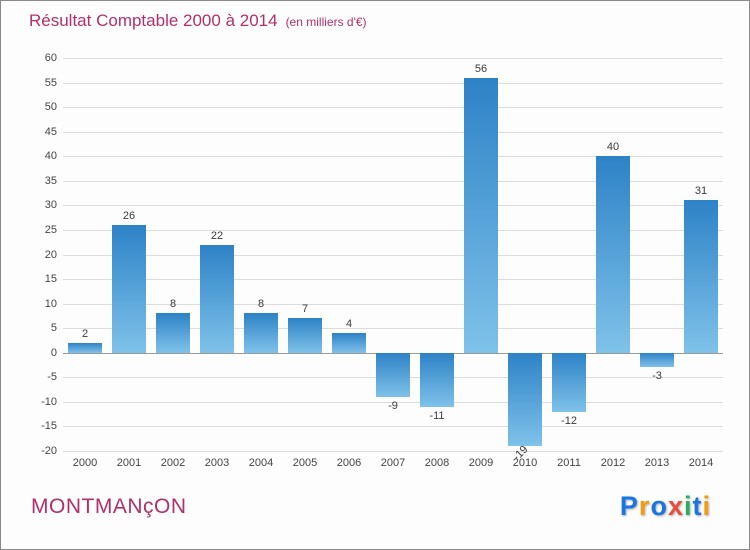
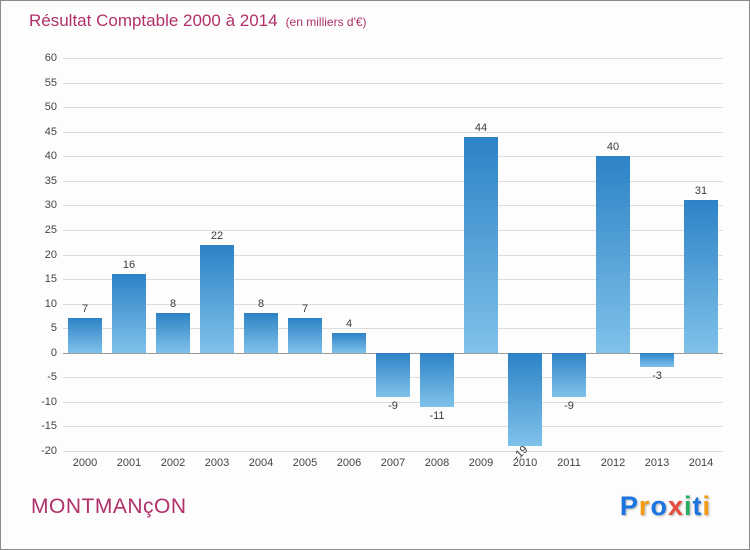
2000: 2 -> 7
2001: 26 -> 16
2009: 56 -> 44
2011: -12 -> -9
